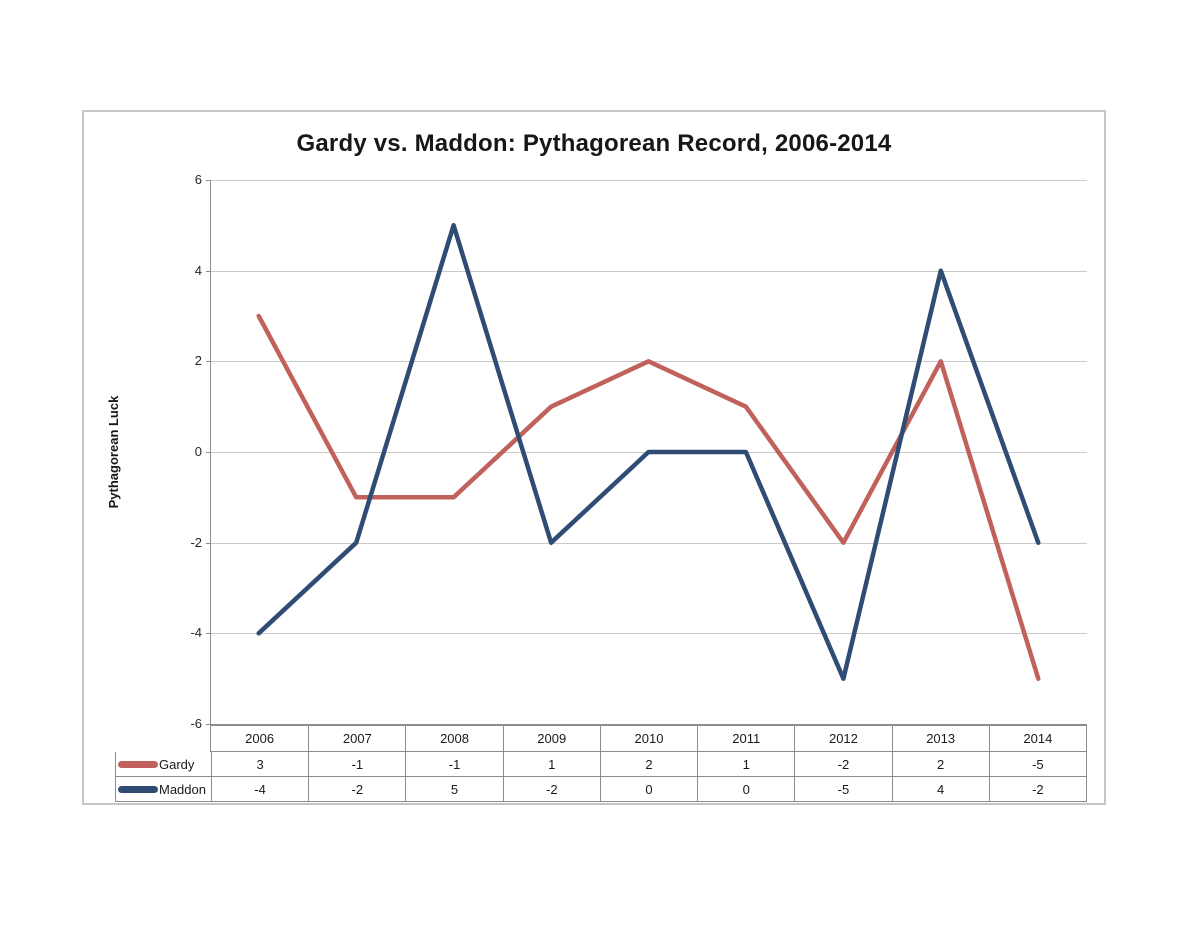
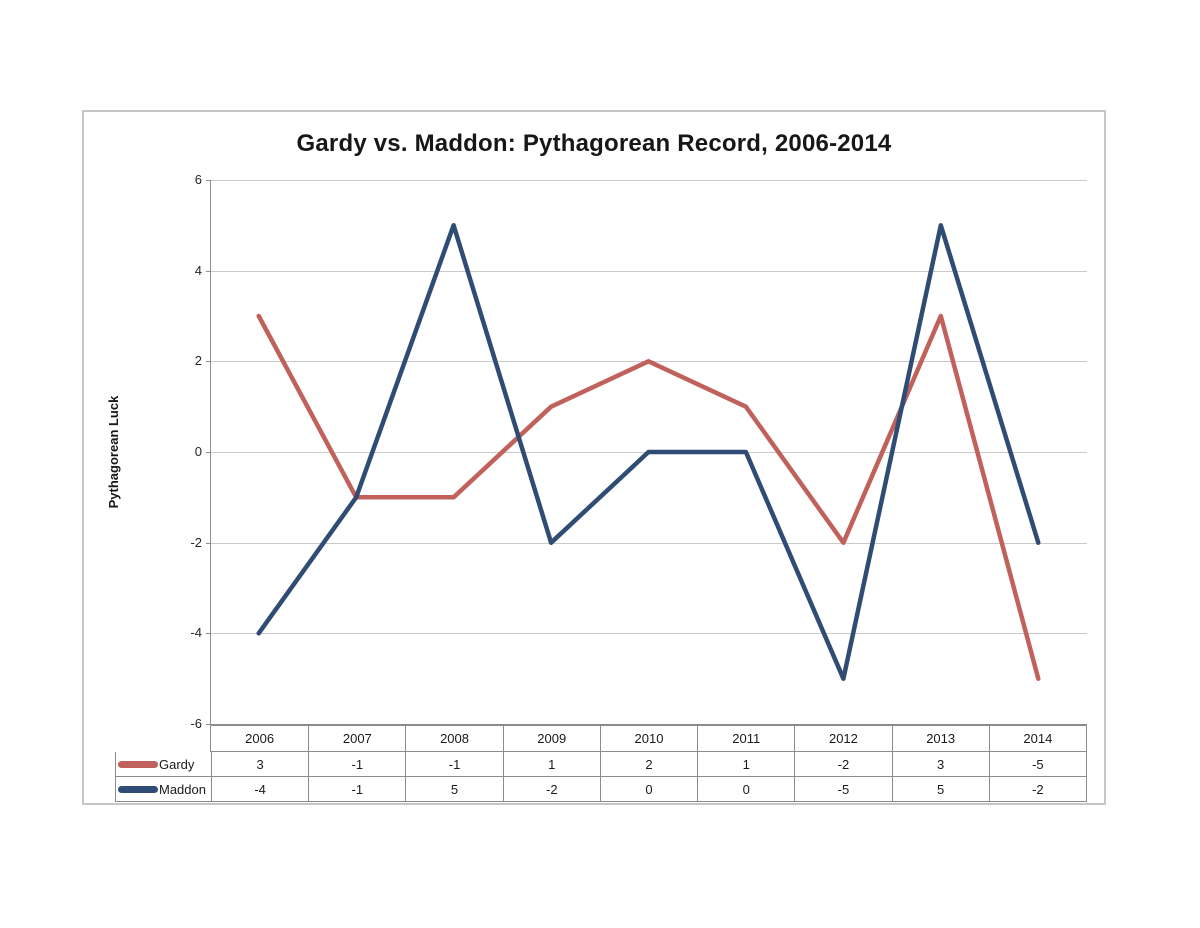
Maddon/2007: -2 -> -1
Gardy/2013: 2 -> 3
Maddon/2013: 4 -> 5
